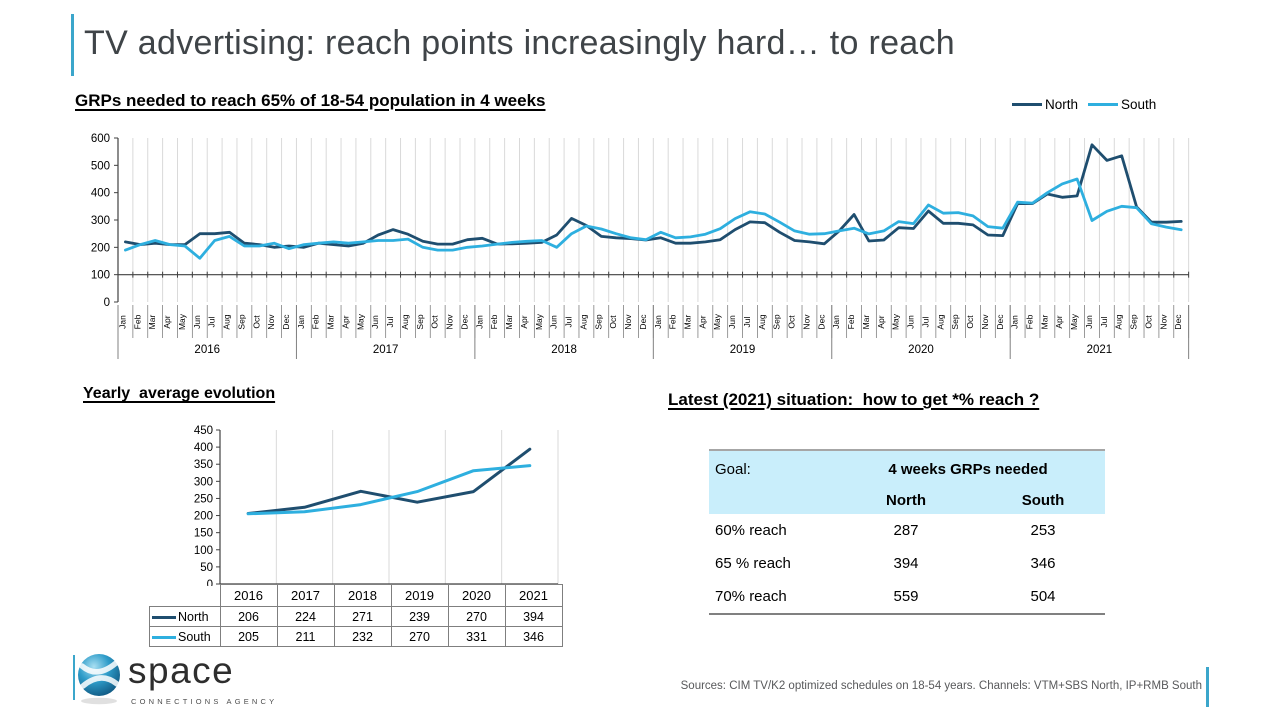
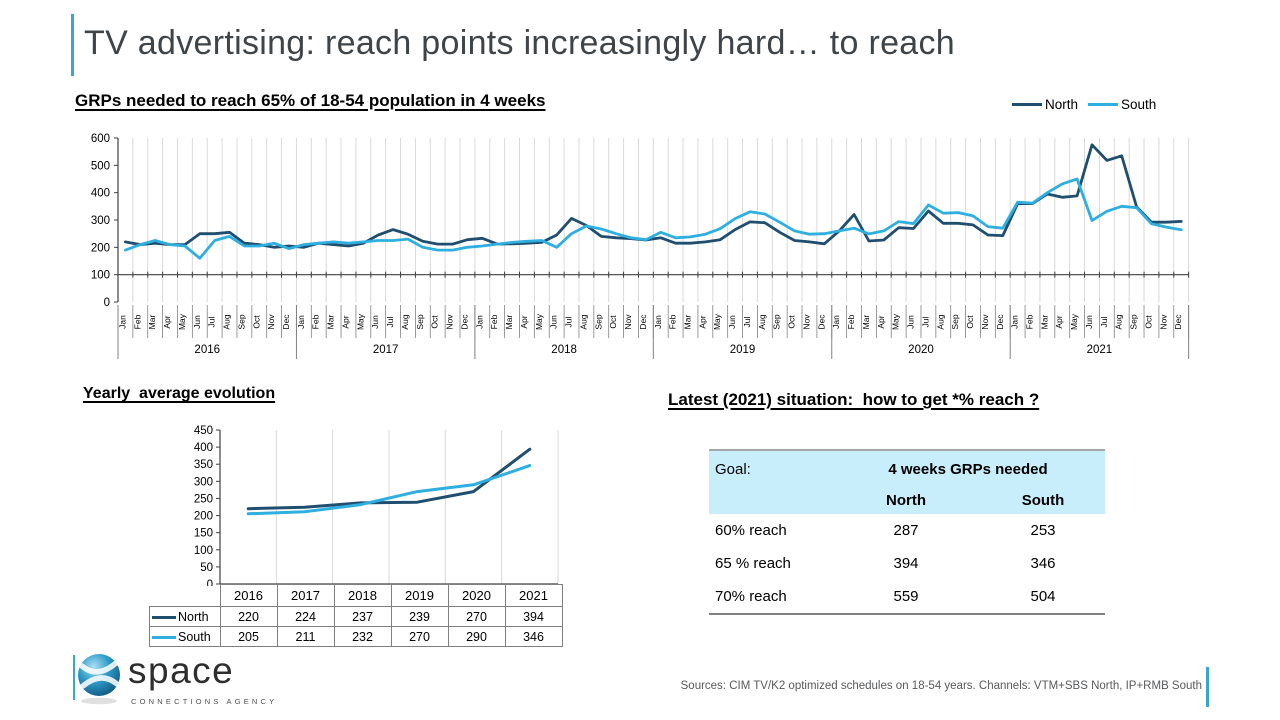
Yearly average evolution/North/2016: 206 -> 220
Yearly average evolution/North/2018: 271 -> 237
Yearly average evolution/South/2020: 331 -> 290
